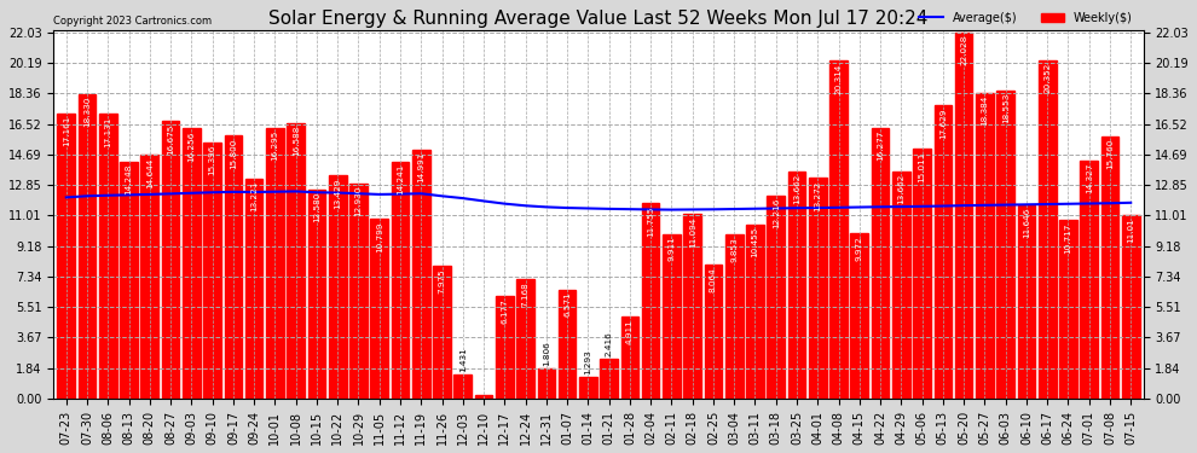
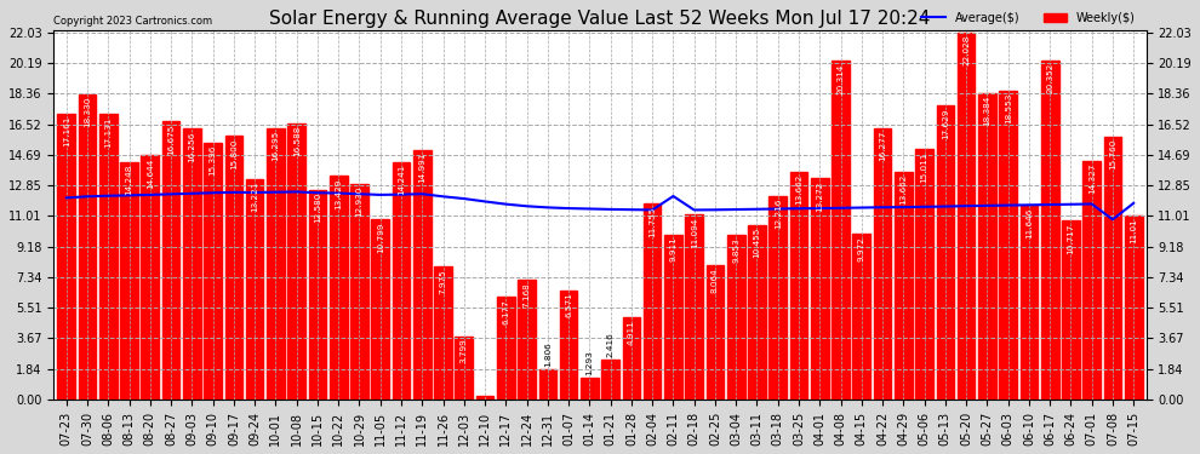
Weekly($)/12-03: 1.431 -> 3.799
Average($)/02-11: 11.4 -> 12.2
Average($)/07-08: 11.8 -> 10.8
